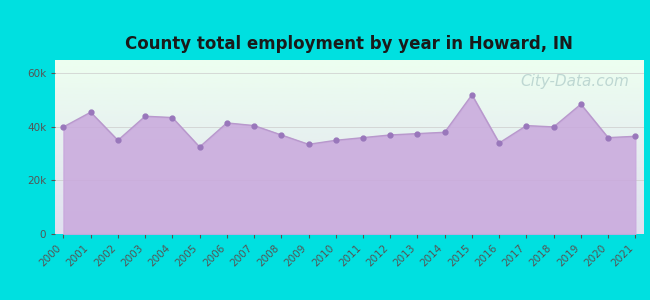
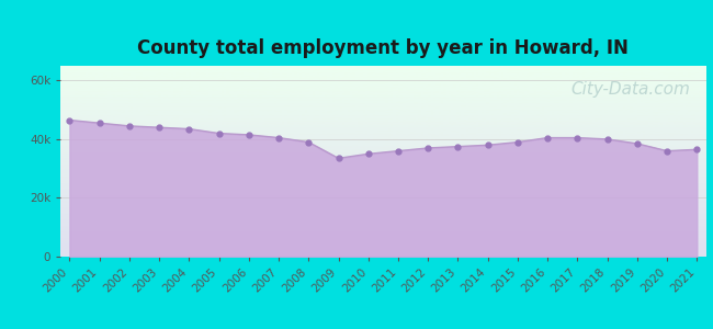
2000: 40.0k -> 46.5k
2002: 35.0k -> 44.5k
2005: 32.5k -> 42.0k
2008: 37.0k -> 39.0k
2015: 52.0k -> 39.0k
2016: 34.0k -> 40.5k
2019: 48.5k -> 38.5k
